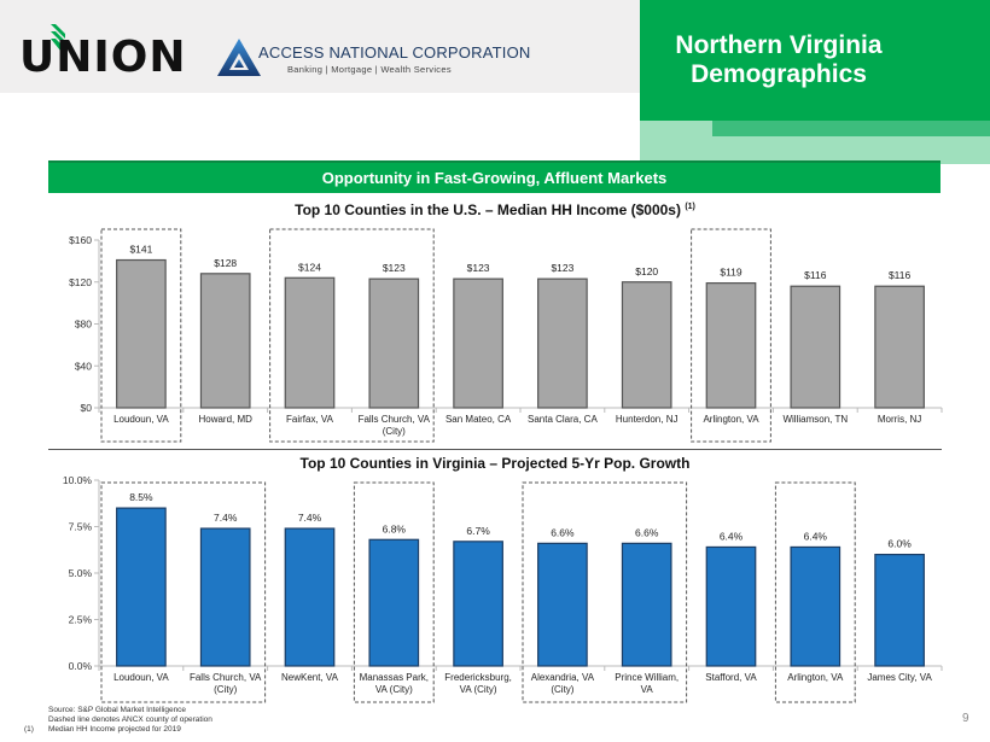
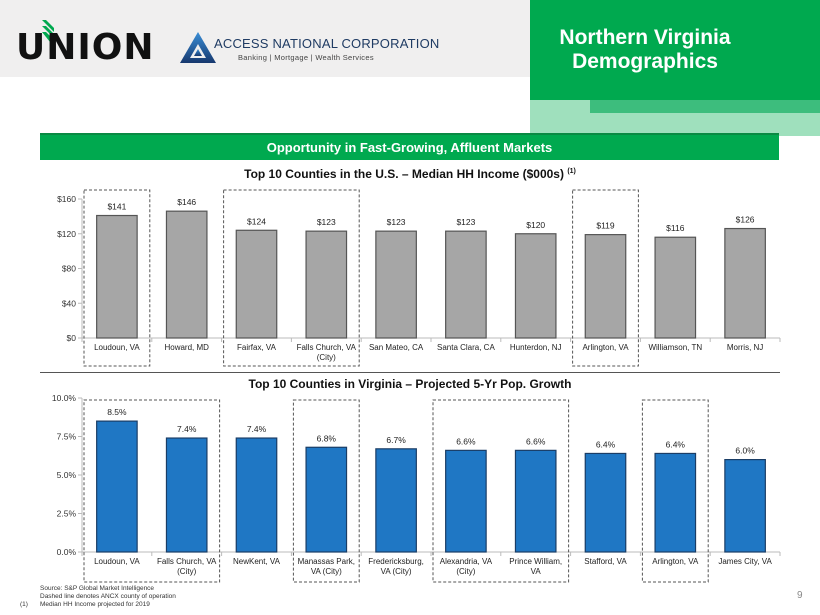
Top 10 Counties in the U.S. – Median HH Income ($000s)/Howard, MD: $128 -> $146
Top 10 Counties in the U.S. – Median HH Income ($000s)/Morris, NJ: $116 -> $126
